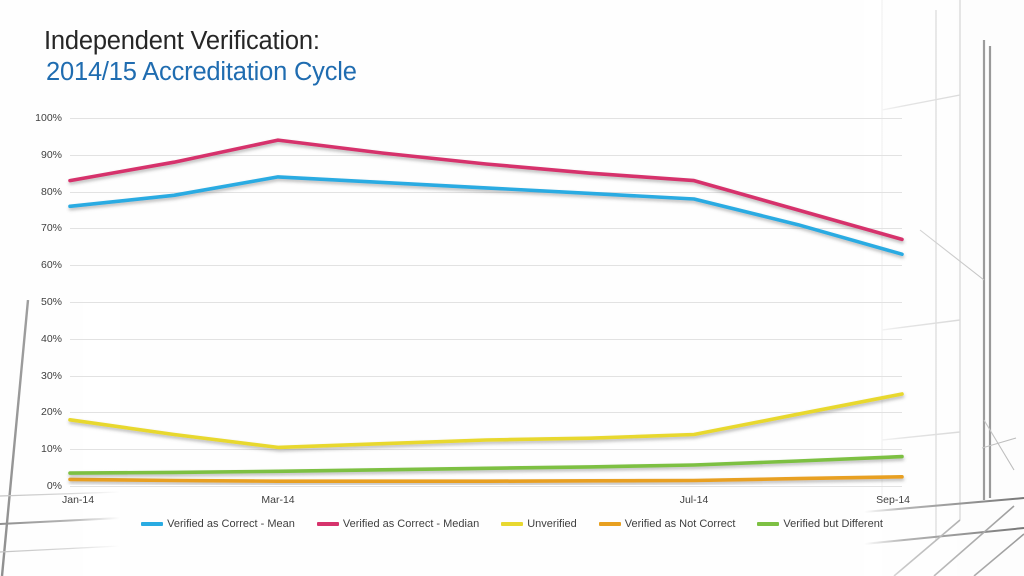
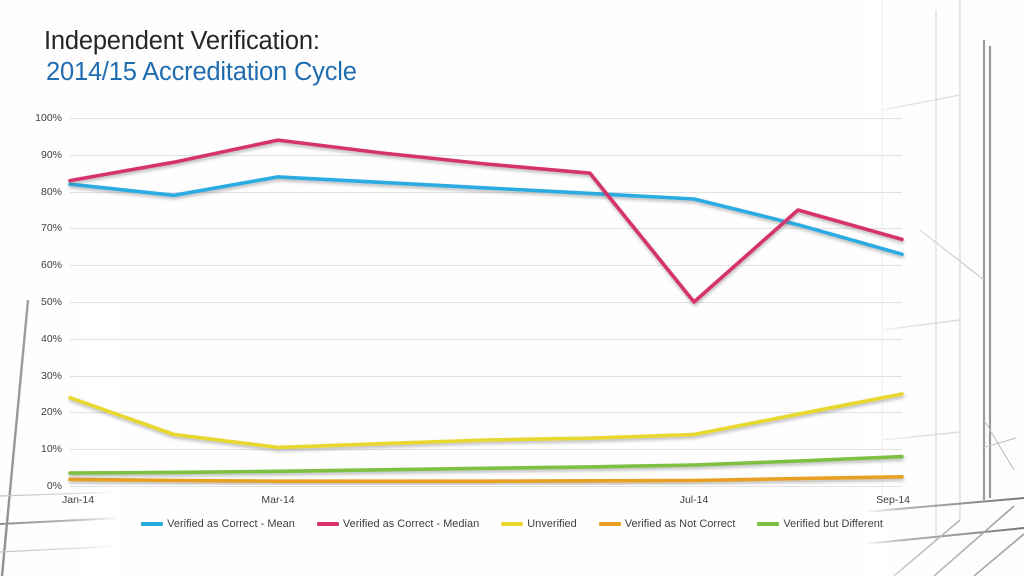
Verified as Correct - Mean/Jan-14: 76% -> 82%
Unverified/Jan-14: 18% -> 24%
Verified as Correct - Median/Jul-14: 83% -> 50%
